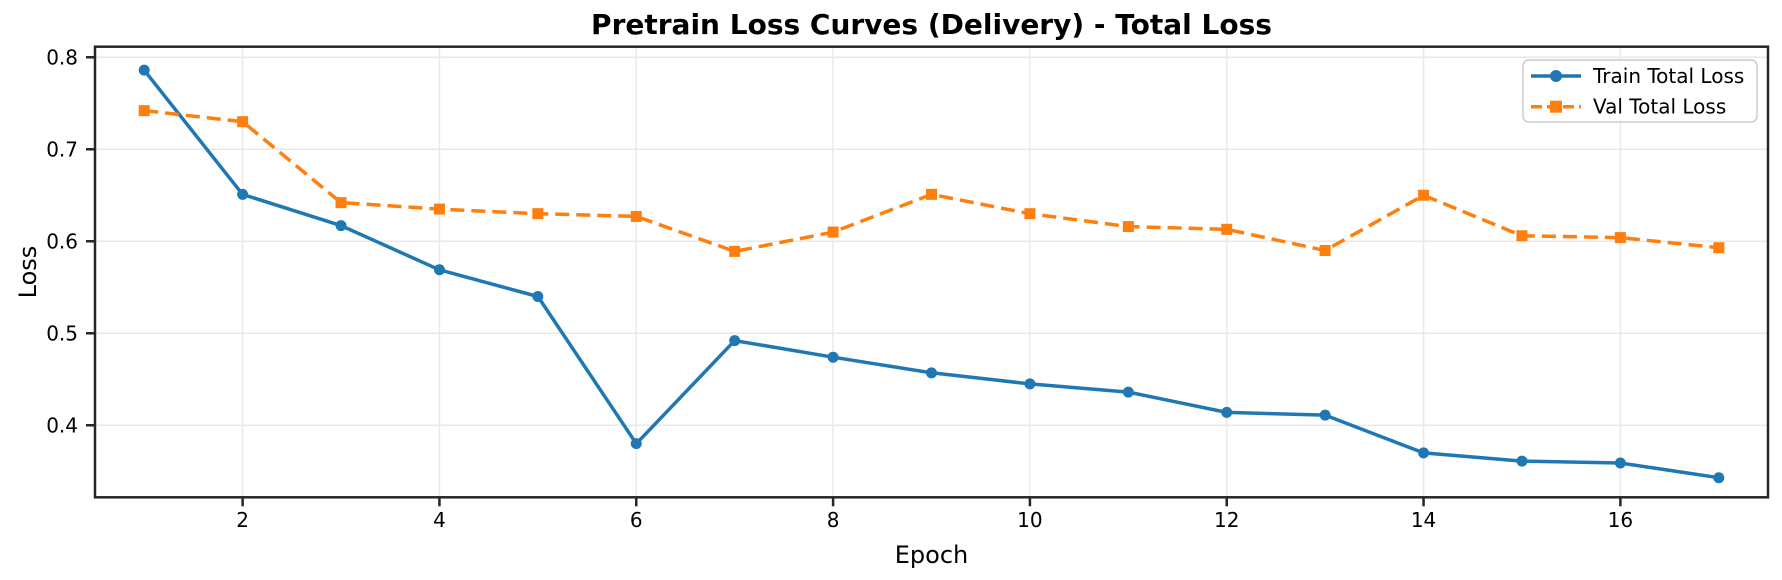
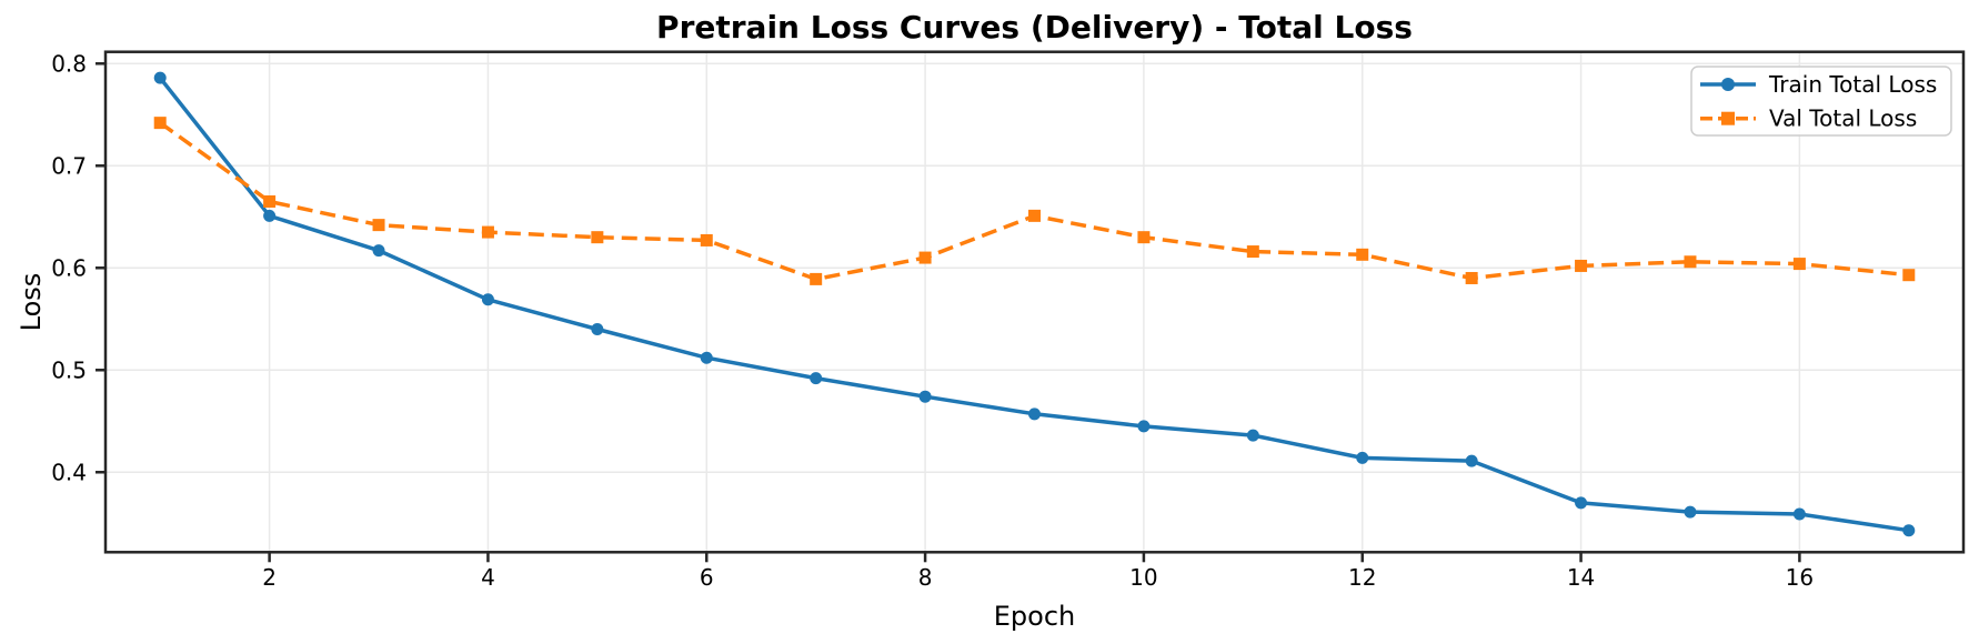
Val Total Loss/2: 0.73 -> 0.67
Train Total Loss/6: 0.38 -> 0.51
Val Total Loss/14: 0.65 -> 0.60
